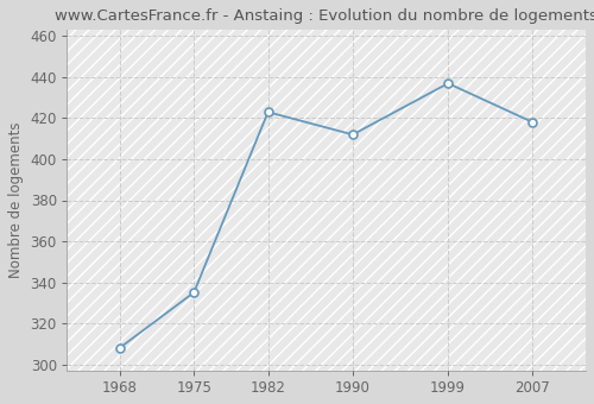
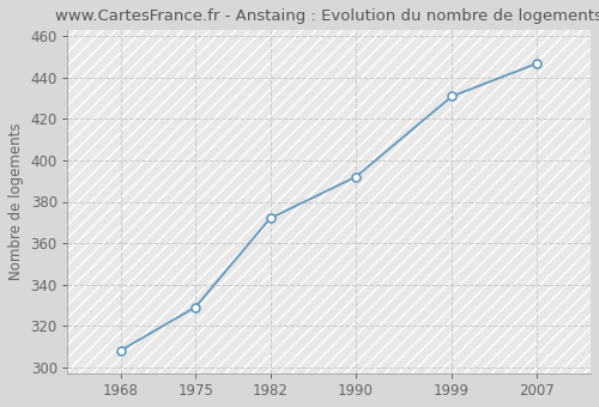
1975: 335 -> 329
1982: 423 -> 372
1990: 412 -> 392
1999: 437 -> 431
2007: 418 -> 447
